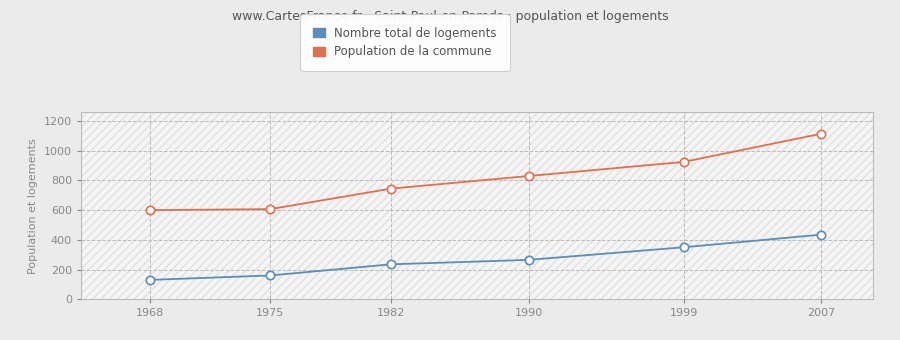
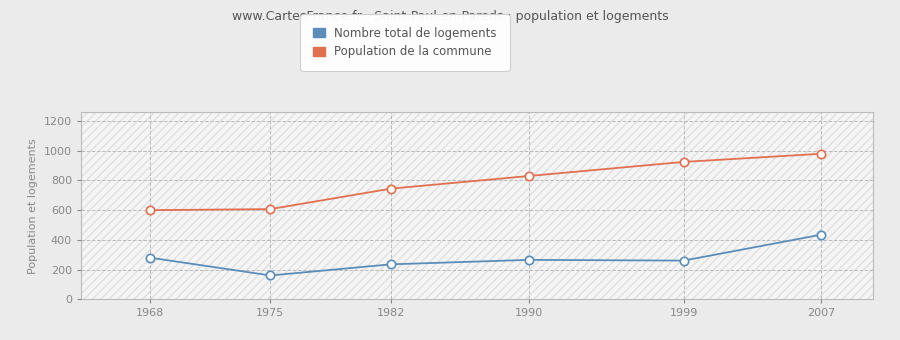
Nombre total de logements/1968: 130 -> 280
Nombre total de logements/1999: 350 -> 260
Population de la commune/2007: 1120 -> 980
